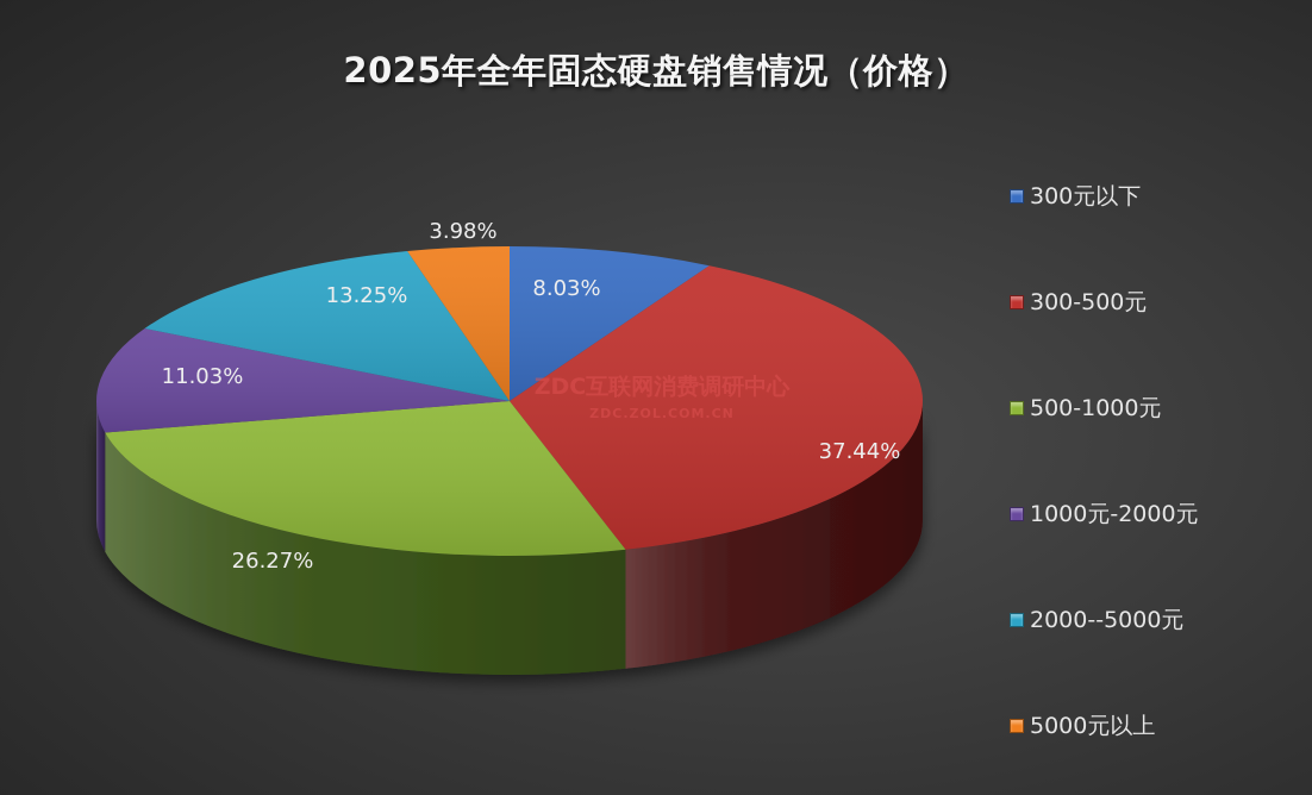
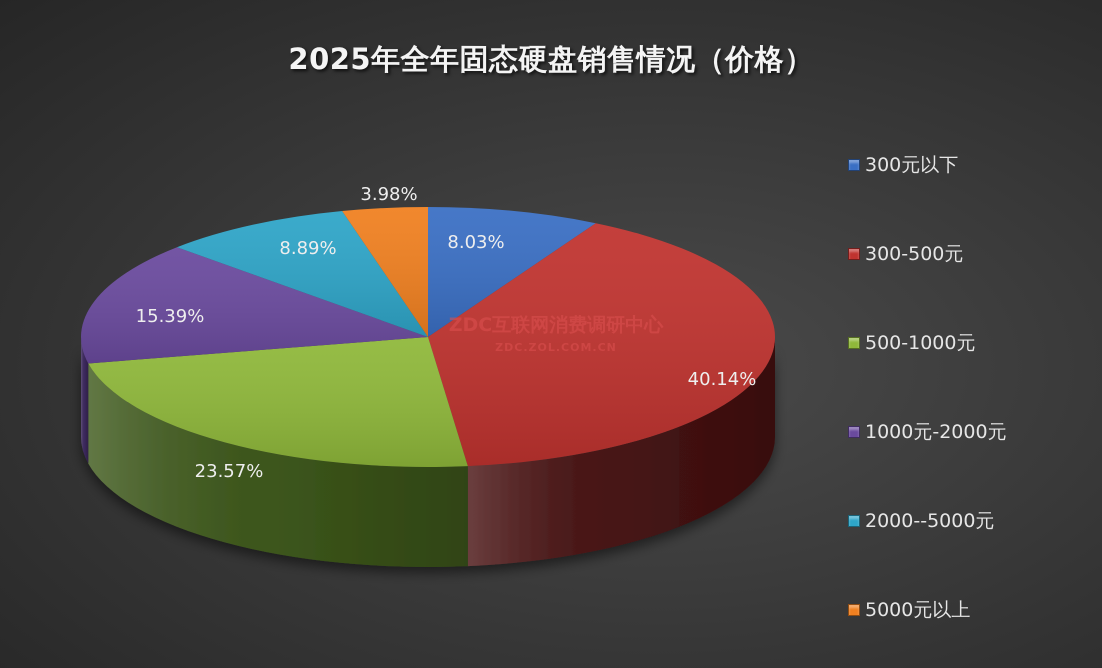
300-500元: 37.44% -> 40.14%
500-1000元: 26.27% -> 23.57%
1000元-2000元: 11.03% -> 15.39%
2000--5000元: 13.25% -> 8.89%
